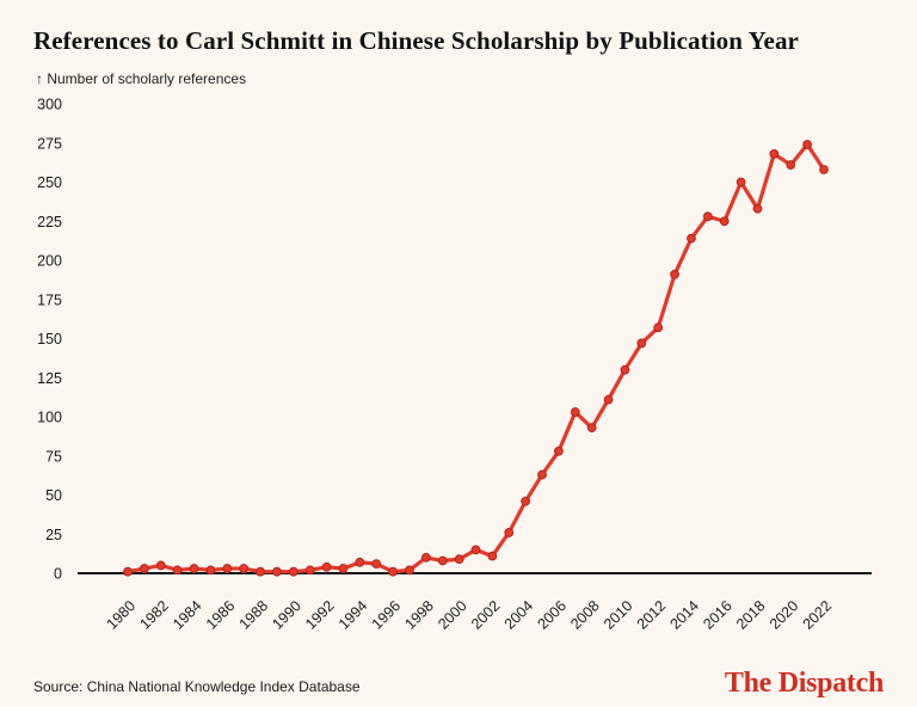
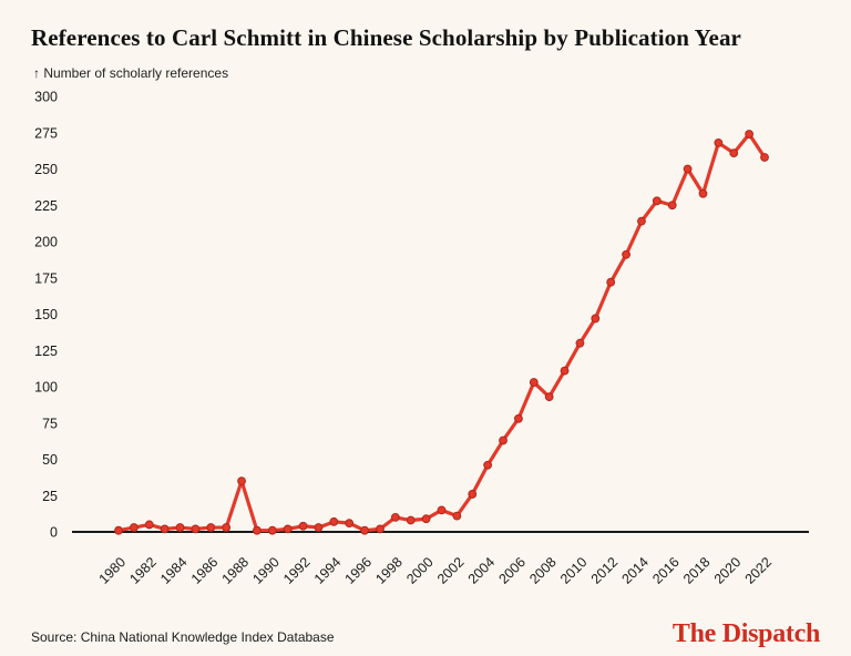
1988: 1 -> 35
2012: 157 -> 172
